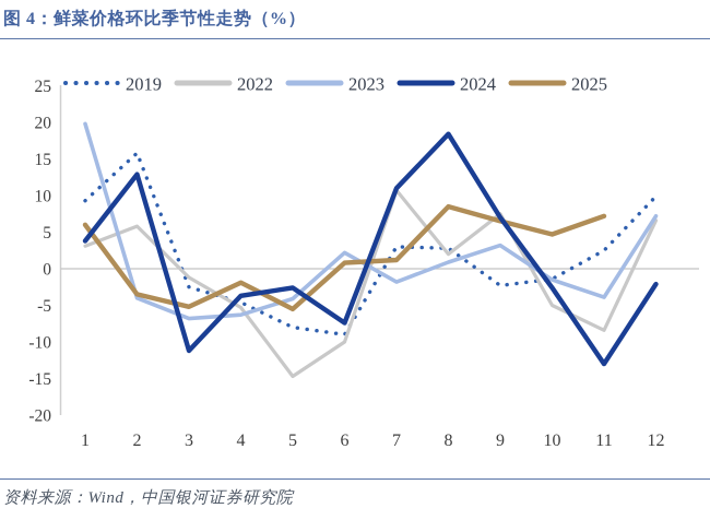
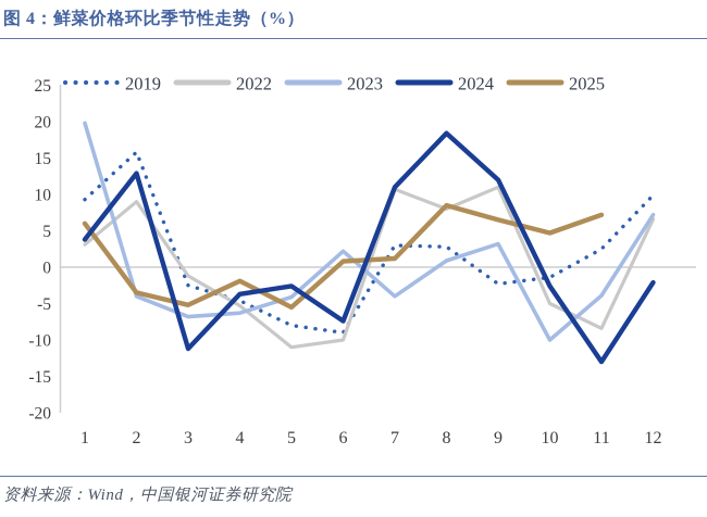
2022/2: 6 -> 9
2022/5: -15 -> -11
2023/7: -2 -> -4
2022/8: 2 -> 8
2022/9: 8 -> 11
2024/9: 7 -> 12
2023/10: -2 -> -10
